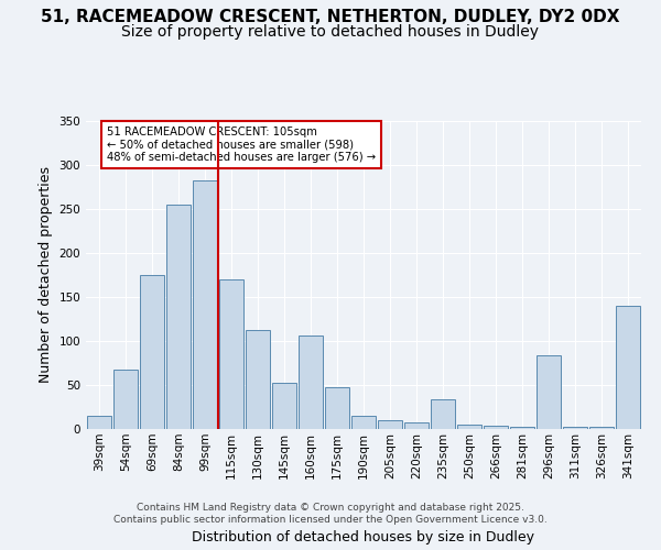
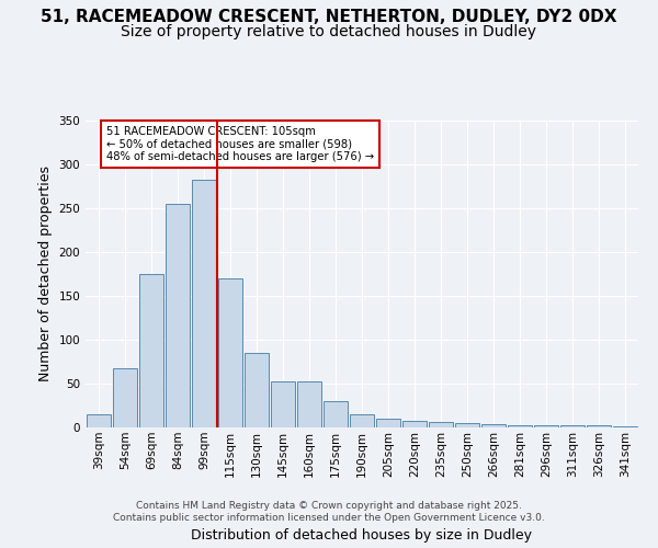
130sqm: 112 -> 85
160sqm: 106 -> 52
175sqm: 48 -> 30
235sqm: 34 -> 6
296sqm: 84 -> 3
341sqm: 140 -> 1
